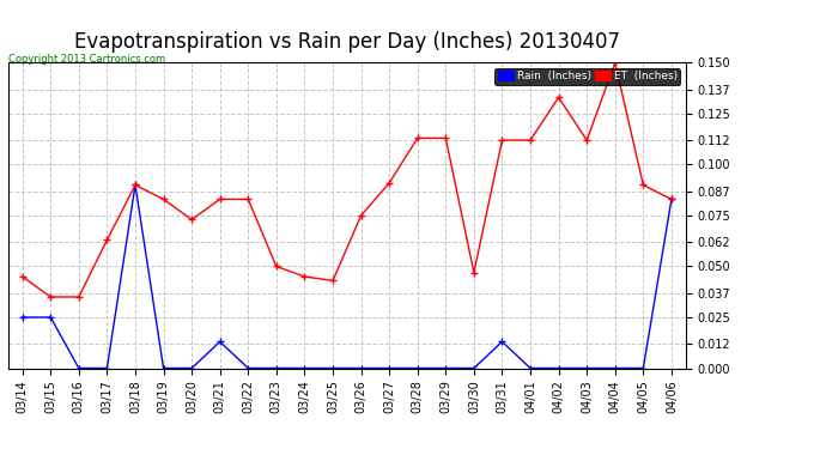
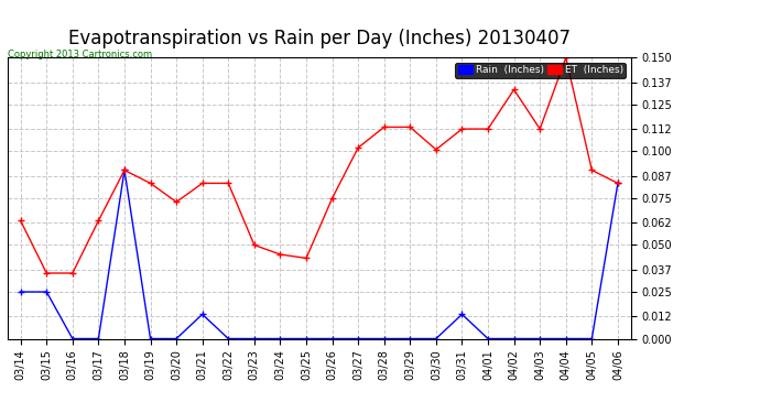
ET (Inches)/03/14: 0.045 -> 0.063
ET (Inches)/03/27: 0.091 -> 0.102
ET (Inches)/03/30: 0.047 -> 0.101
